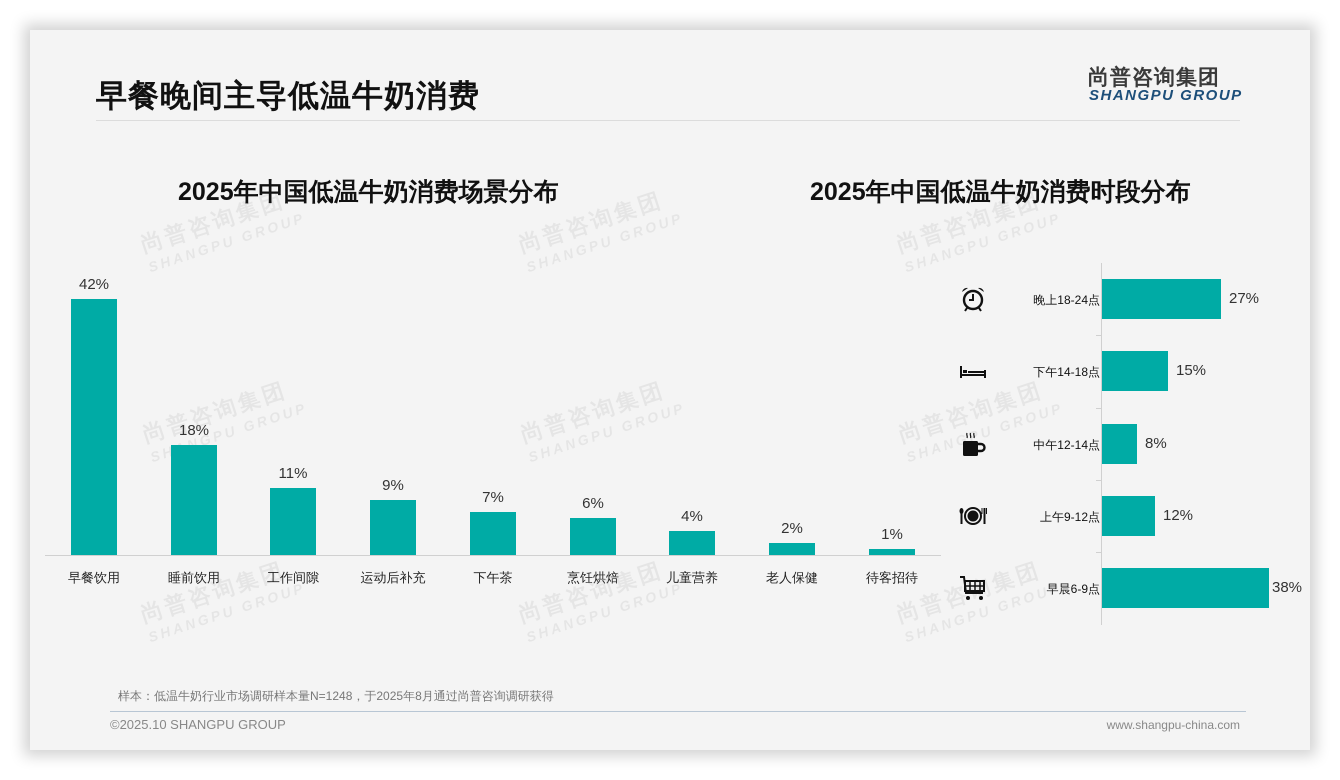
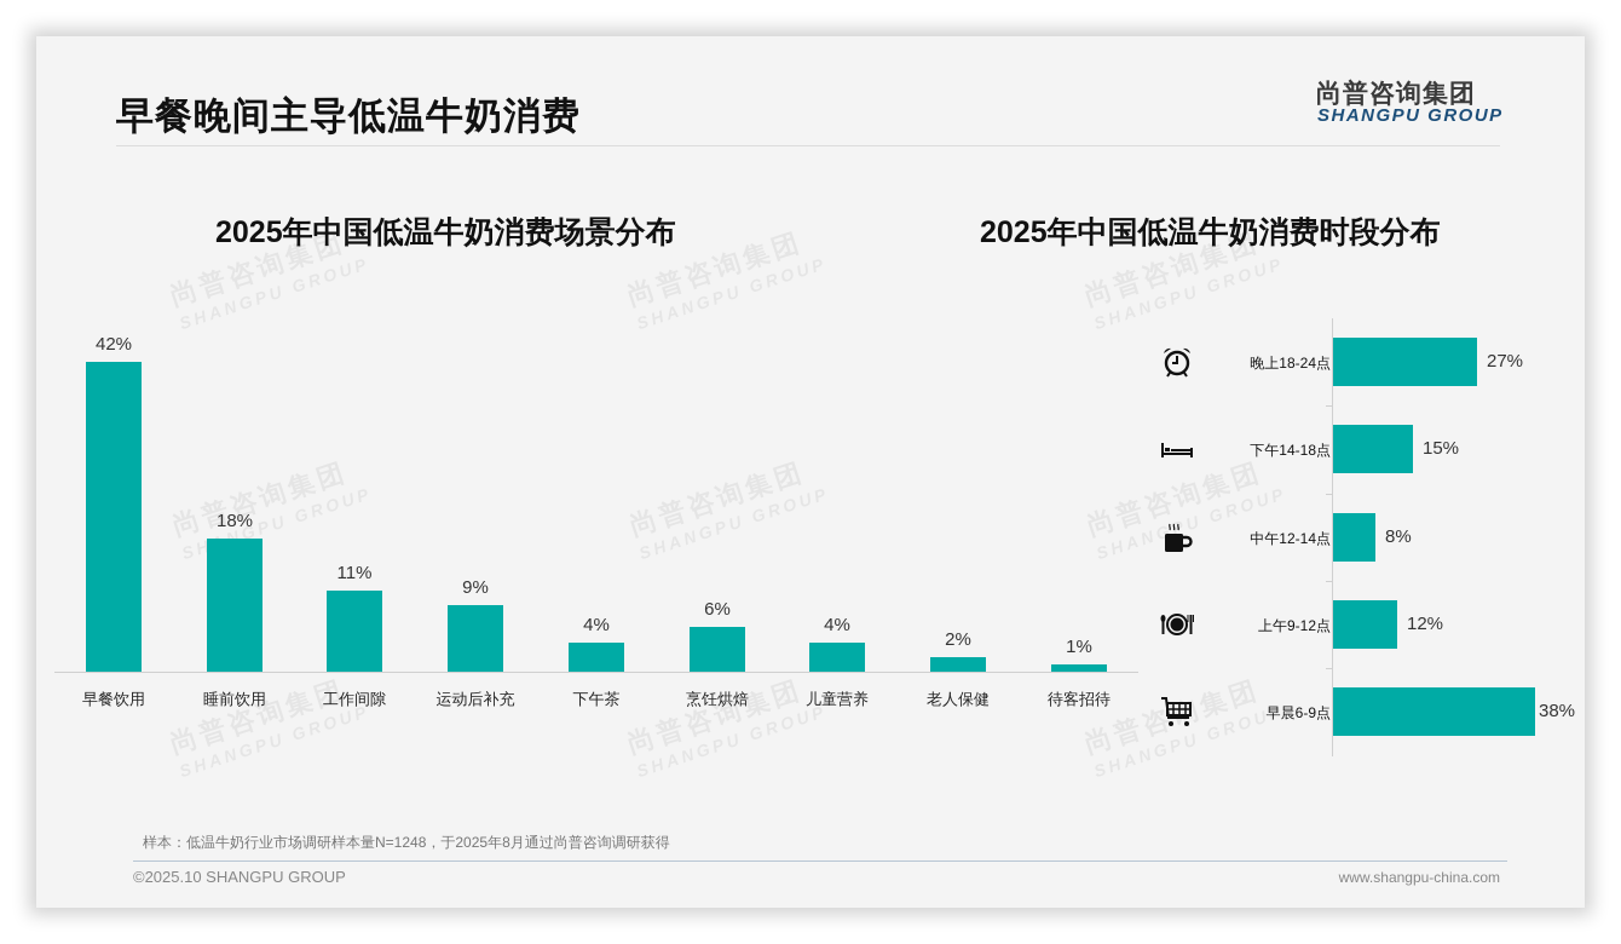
2025年中国低温牛奶消费场景分布/下午茶: 7% -> 4%
